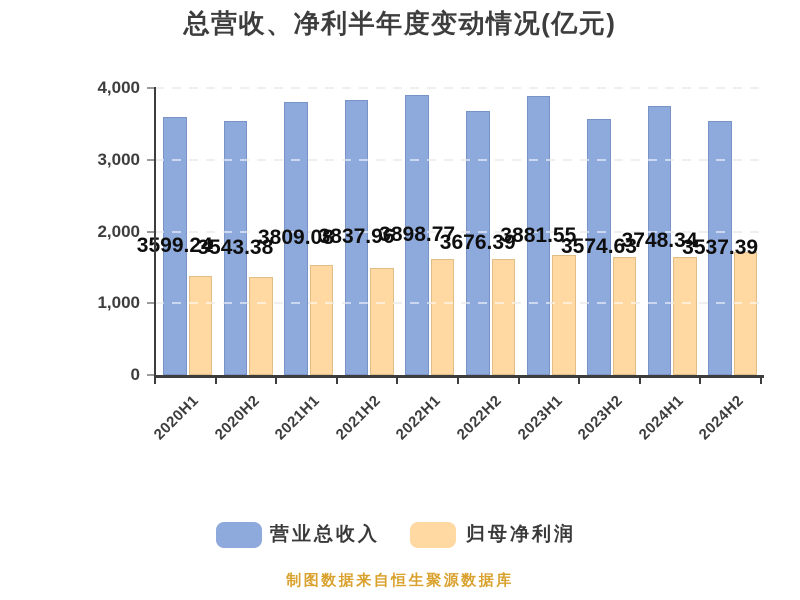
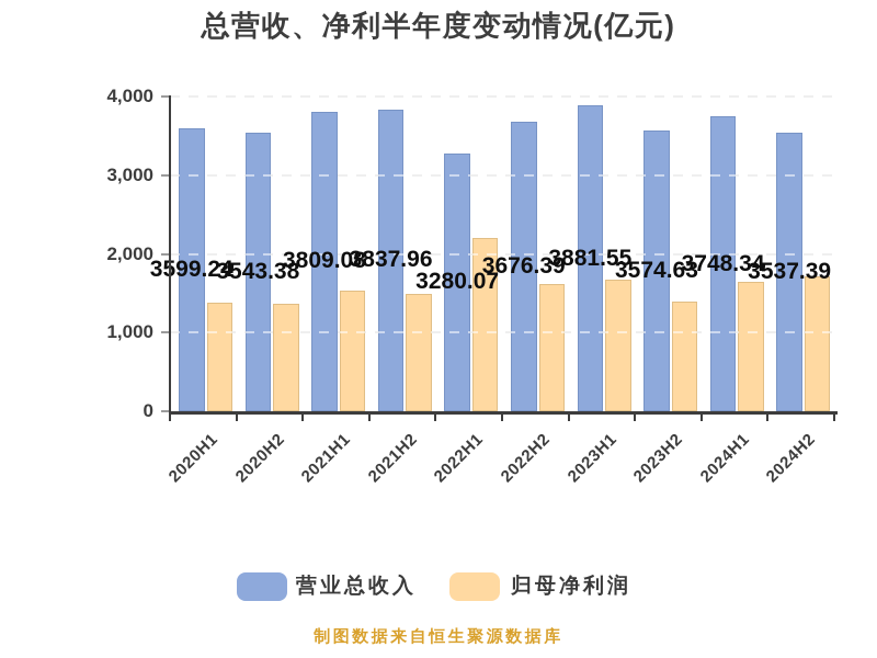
营业总收入/2022H1: 3898.77 -> 3280.07
归母净利润/2022H1: 1600 -> 2200
归母净利润/2023H2: 1700 -> 1400
